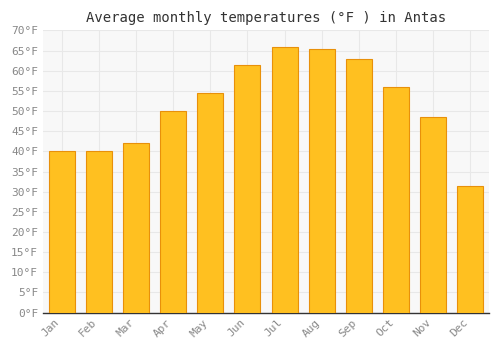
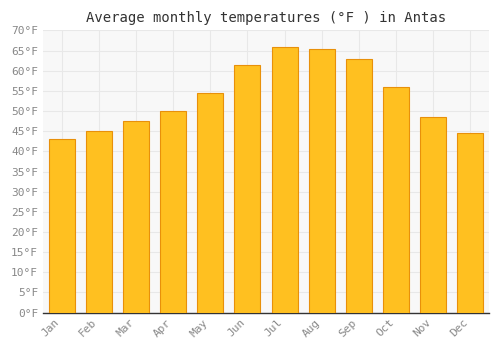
Jan: 40.0°F -> 43.0°F
Feb: 40.0°F -> 45.0°F
Mar: 42.0°F -> 47.5°F
Dec: 31.5°F -> 44.5°F
